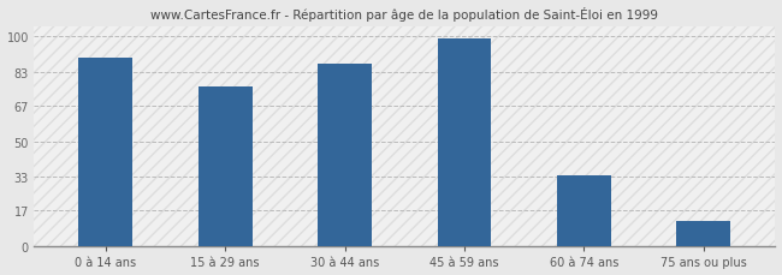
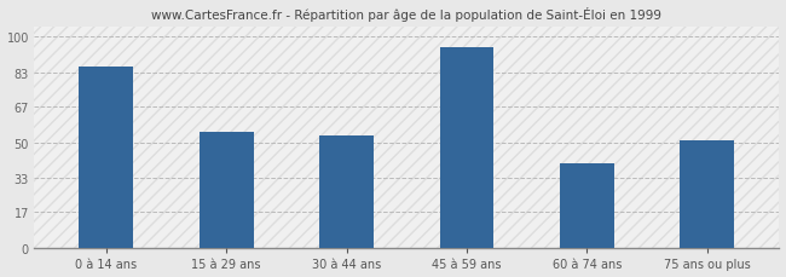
0 à 14 ans: 90 -> 86
15 à 29 ans: 76 -> 55
30 à 44 ans: 87 -> 53
45 à 59 ans: 99 -> 95
60 à 74 ans: 34 -> 40
75 ans ou plus: 12 -> 51
